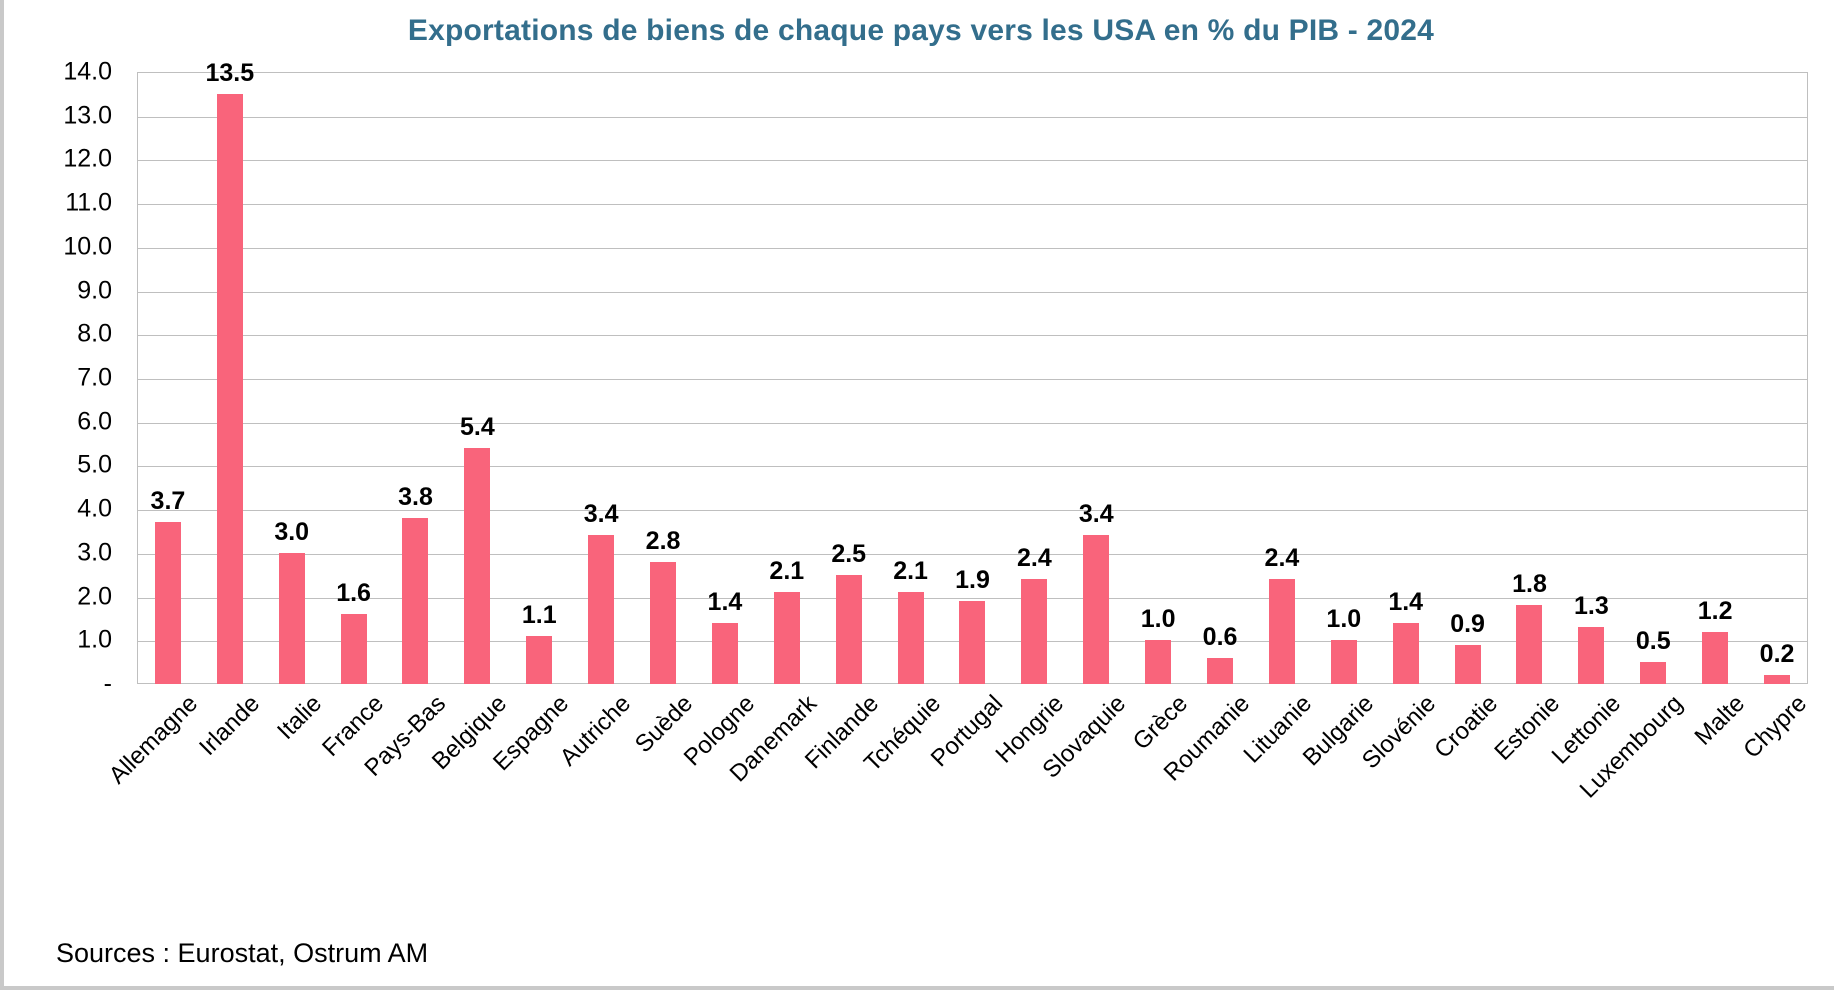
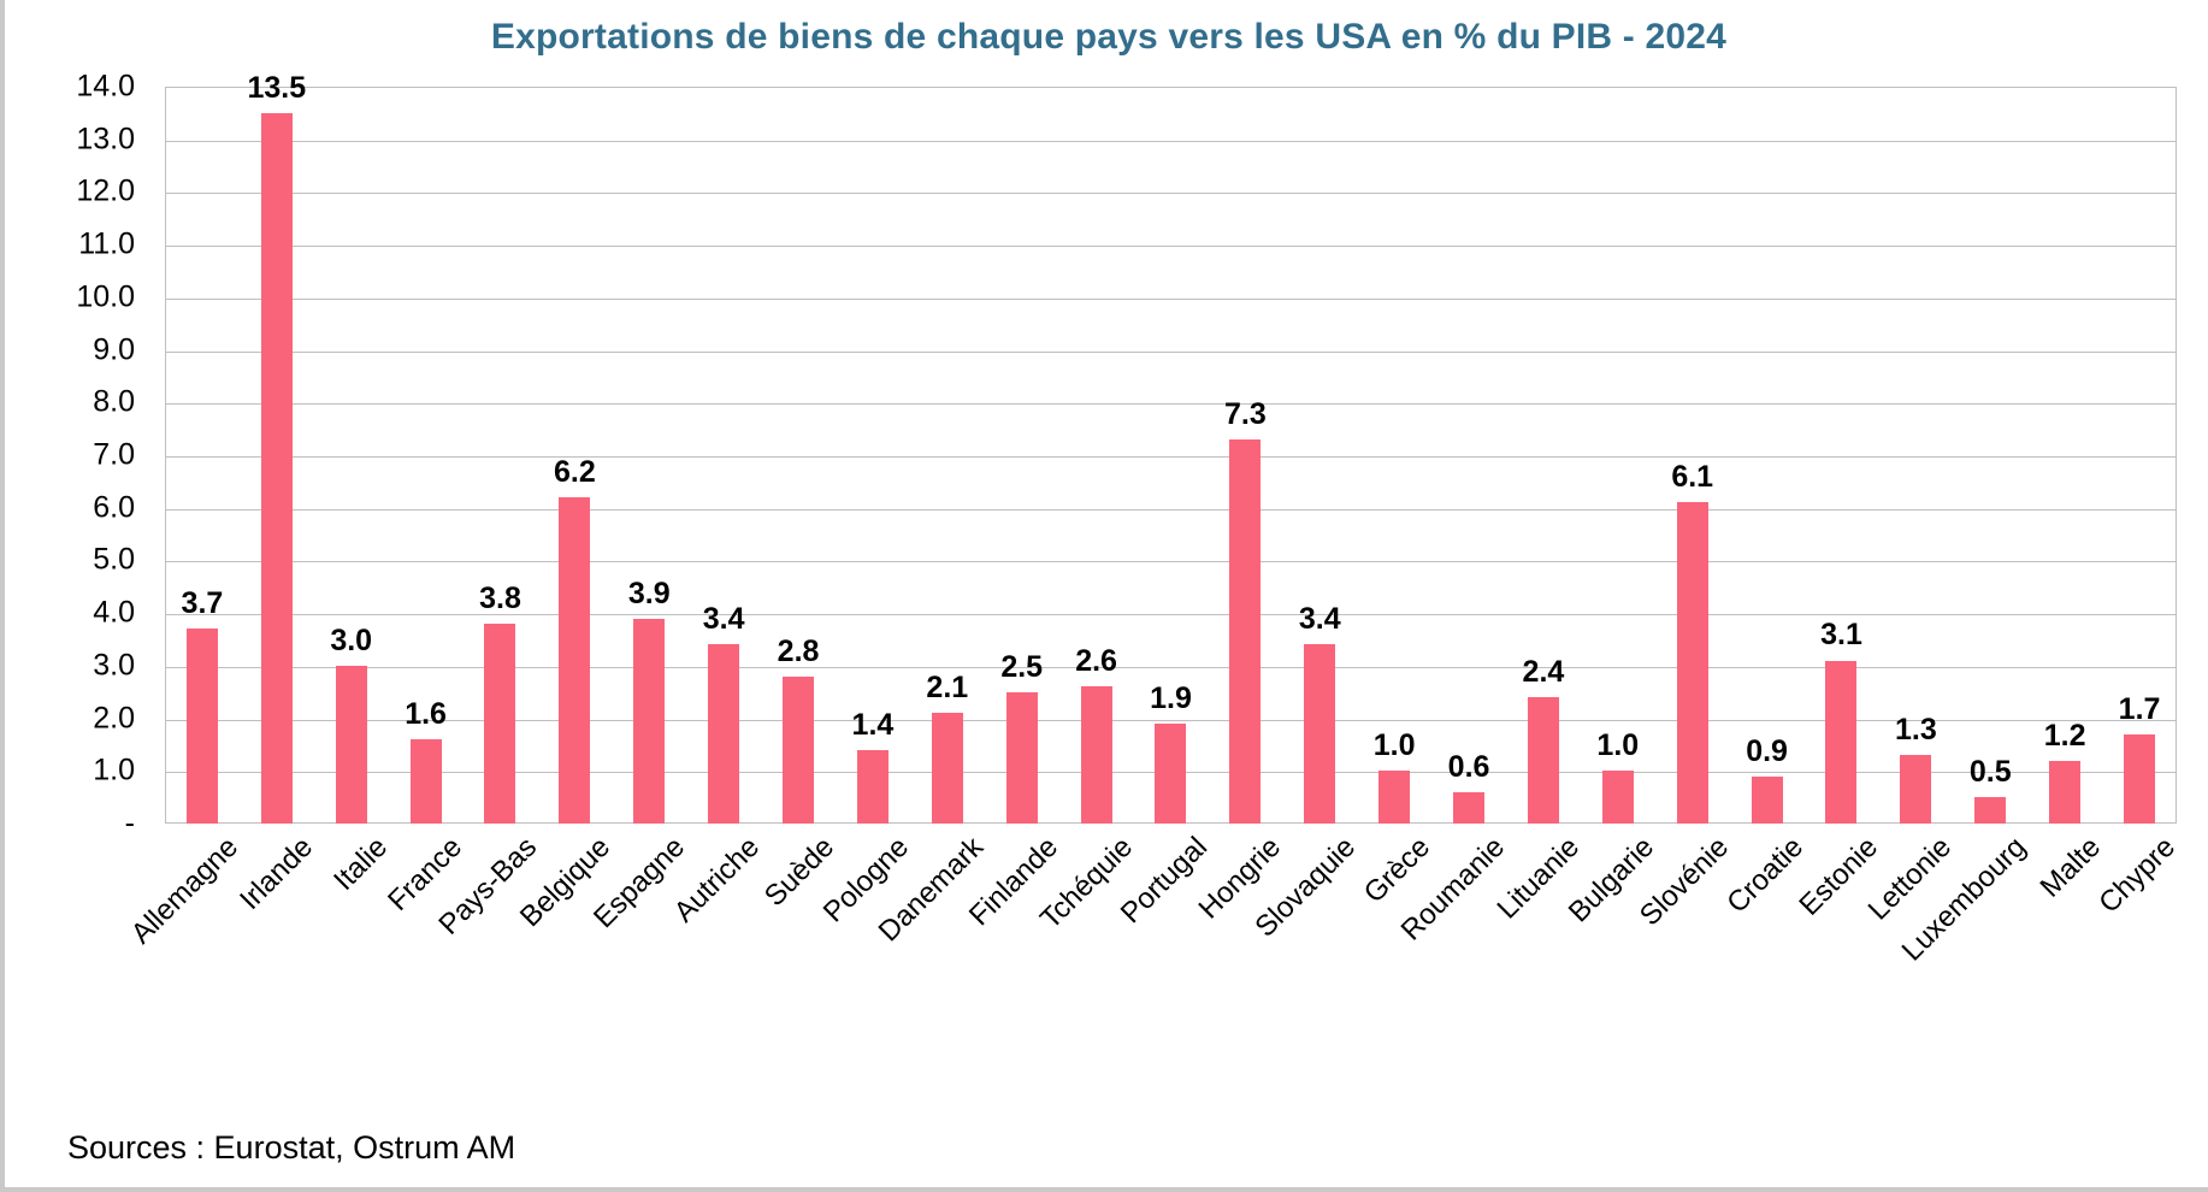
Belgique: 5.4 -> 6.2
Espagne: 1.1 -> 3.9
Tchéquie: 2.1 -> 2.6
Hongrie: 2.4 -> 7.3
Slovénie: 1.4 -> 6.1
Estonie: 1.8 -> 3.1
Chypre: 0.2 -> 1.7
